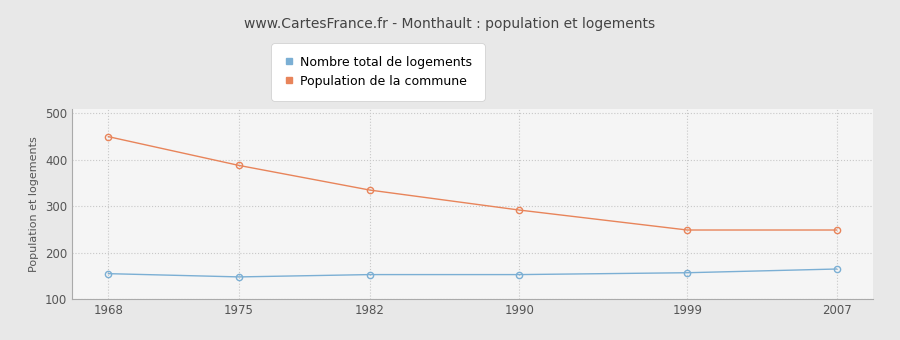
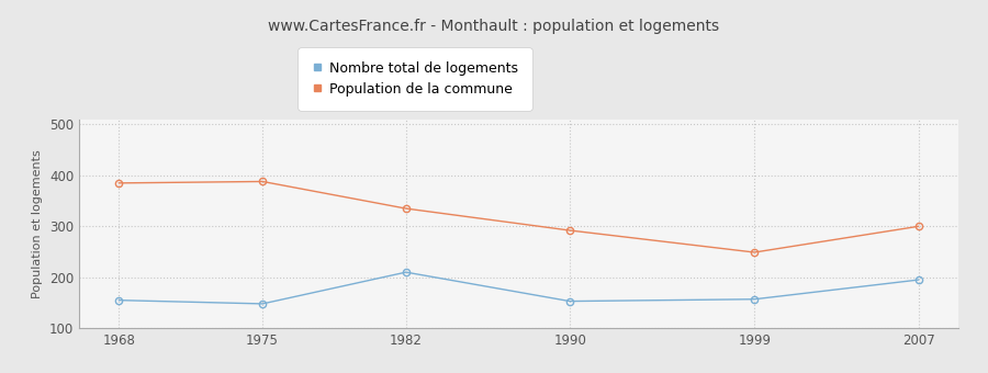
Population de la commune/1968: 450 -> 385
Nombre total de logements/1982: 153 -> 210
Nombre total de logements/2007: 165 -> 195
Population de la commune/2007: 249 -> 300
